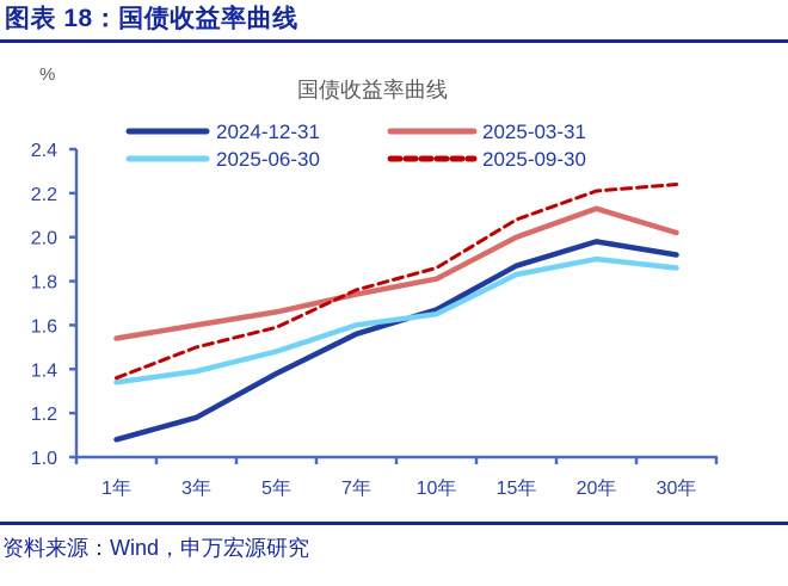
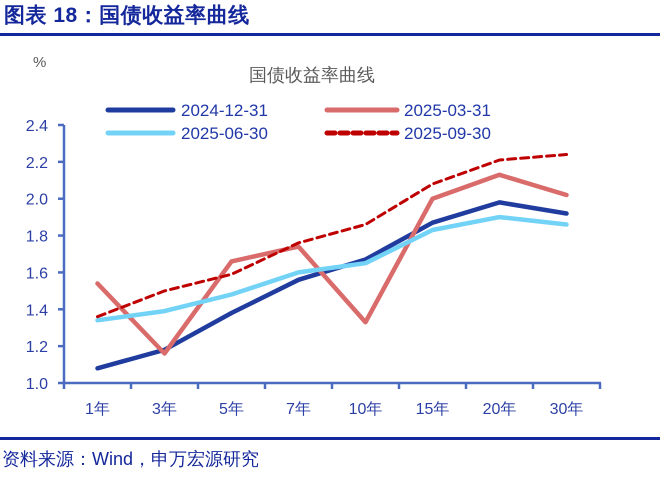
2025-03-31/3年: 1.60 -> 1.16
2025-03-31/10年: 1.81 -> 1.33
